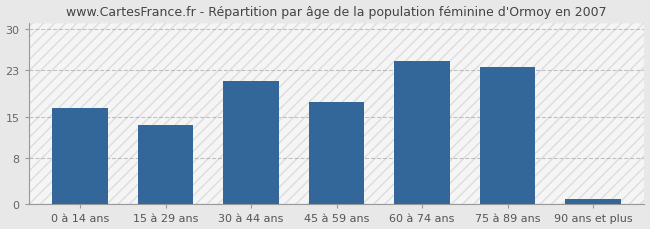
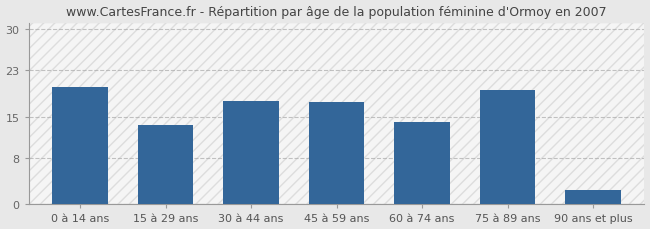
0 à 14 ans: 16.5 -> 20.0
30 à 44 ans: 21.0 -> 17.6
60 à 74 ans: 24.5 -> 14.0
75 à 89 ans: 23.5 -> 19.6
90 ans et plus: 1.0 -> 2.4
